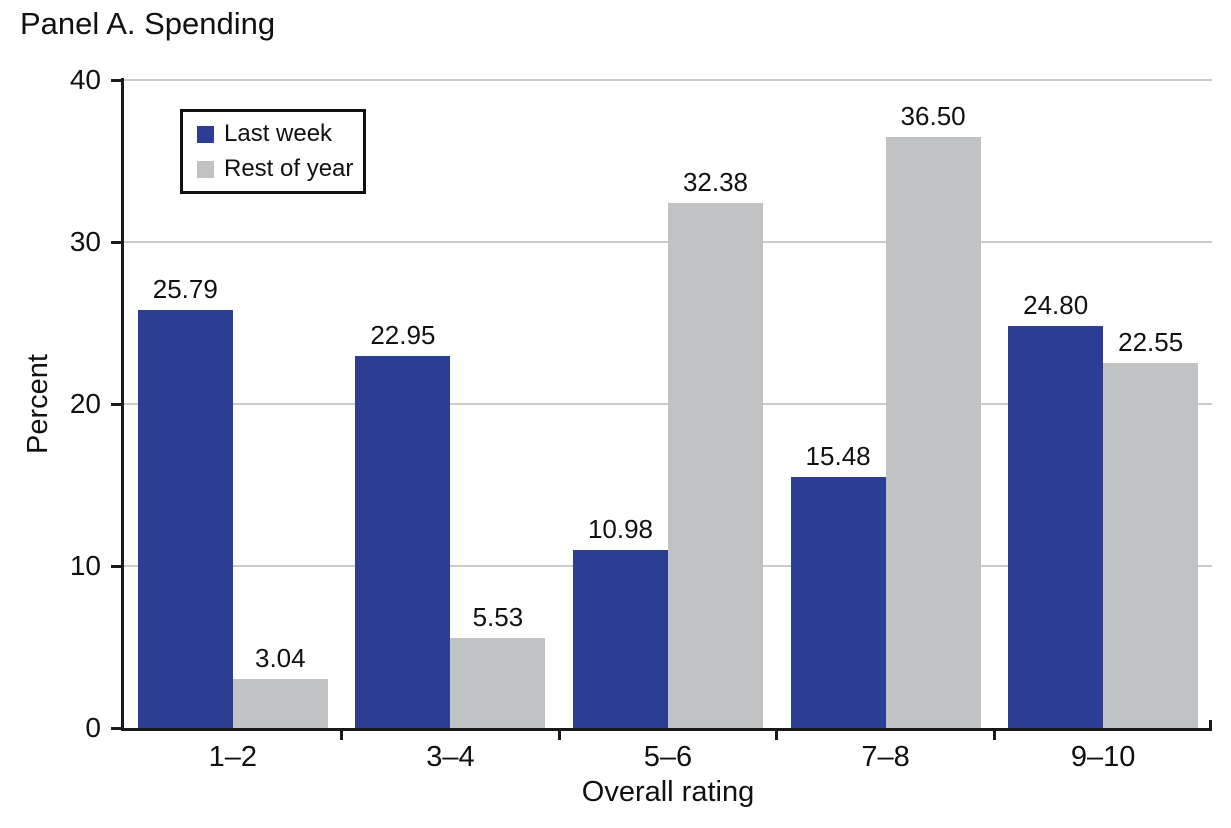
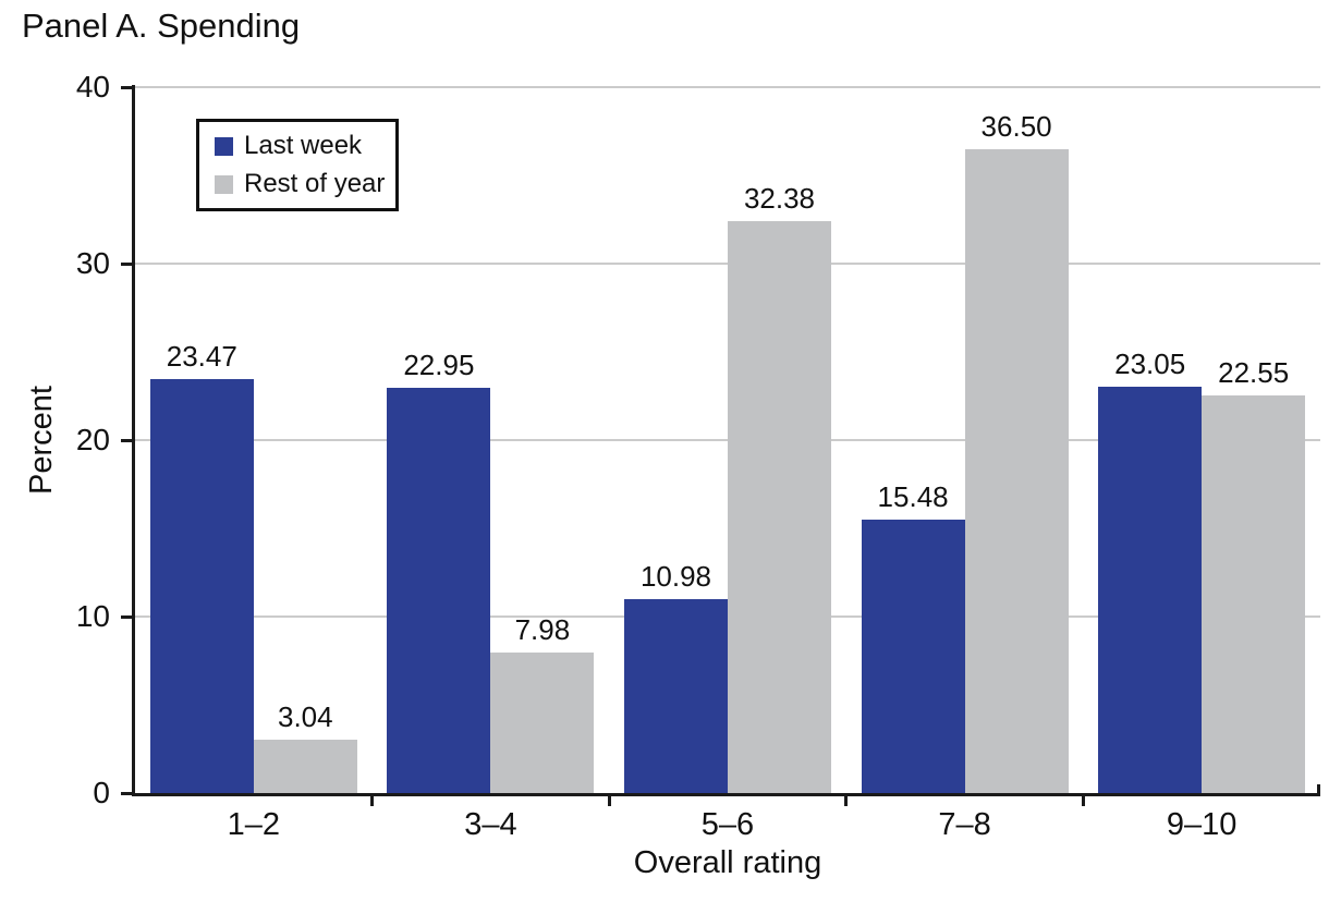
Last week/1–2: 25.79 -> 23.47
Rest of year/3–4: 5.53 -> 7.98
Last week/9–10: 24.80 -> 23.05
